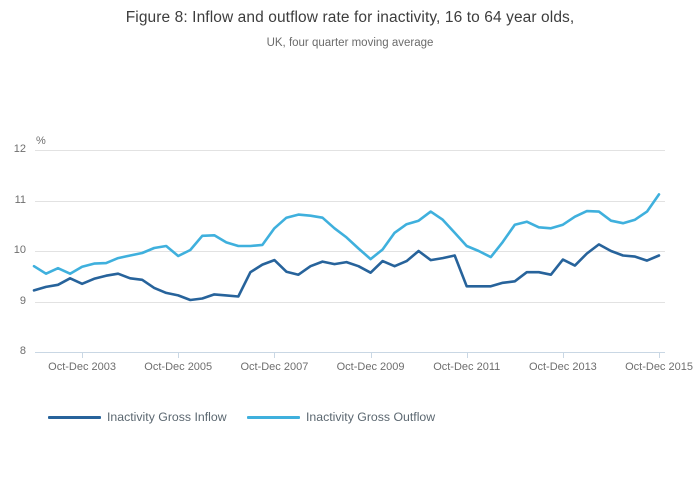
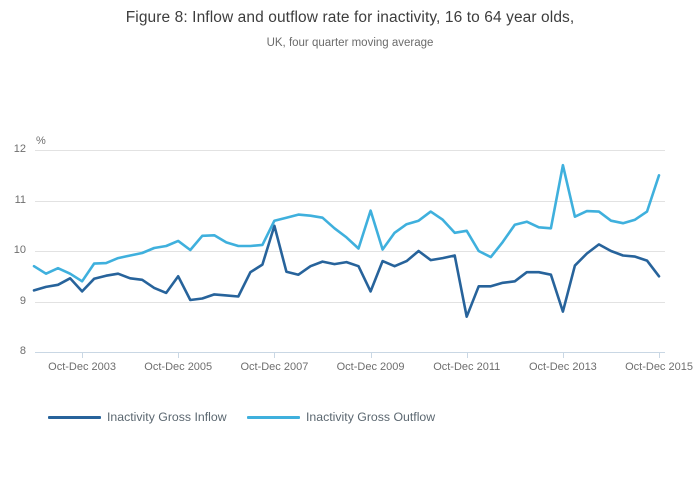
Inactivity Gross Inflow/Oct-Dec 2003: 9.3 -> 9.2
Inactivity Gross Outflow/Oct-Dec 2003: 9.7 -> 9.4
Inactivity Gross Inflow/Oct-Dec 2005: 9.1 -> 9.5
Inactivity Gross Outflow/Oct-Dec 2005: 9.9 -> 10.2
Inactivity Gross Inflow/Oct-Dec 2007: 9.8 -> 10.5
Inactivity Gross Outflow/Oct-Dec 2007: 10.4 -> 10.6
Inactivity Gross Inflow/Oct-Dec 2009: 9.6 -> 9.2
Inactivity Gross Outflow/Oct-Dec 2009: 9.8 -> 10.8
Inactivity Gross Inflow/Oct-Dec 2011: 9.3 -> 8.7
Inactivity Gross Outflow/Oct-Dec 2011: 10.1 -> 10.4
Inactivity Gross Inflow/Oct-Dec 2013: 9.8 -> 8.8
Inactivity Gross Outflow/Oct-Dec 2013: 10.5 -> 11.7
Inactivity Gross Inflow/Oct-Dec 2015: 9.9 -> 9.5
Inactivity Gross Outflow/Oct-Dec 2015: 11.1 -> 11.5
